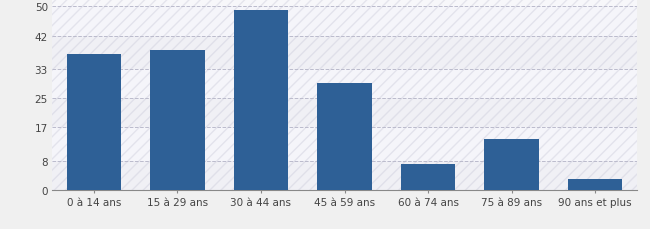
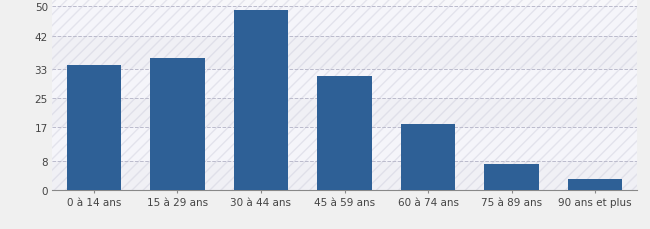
0 à 14 ans: 37 -> 34
15 à 29 ans: 38 -> 36
45 à 59 ans: 29 -> 31
60 à 74 ans: 7 -> 18
75 à 89 ans: 14 -> 7
